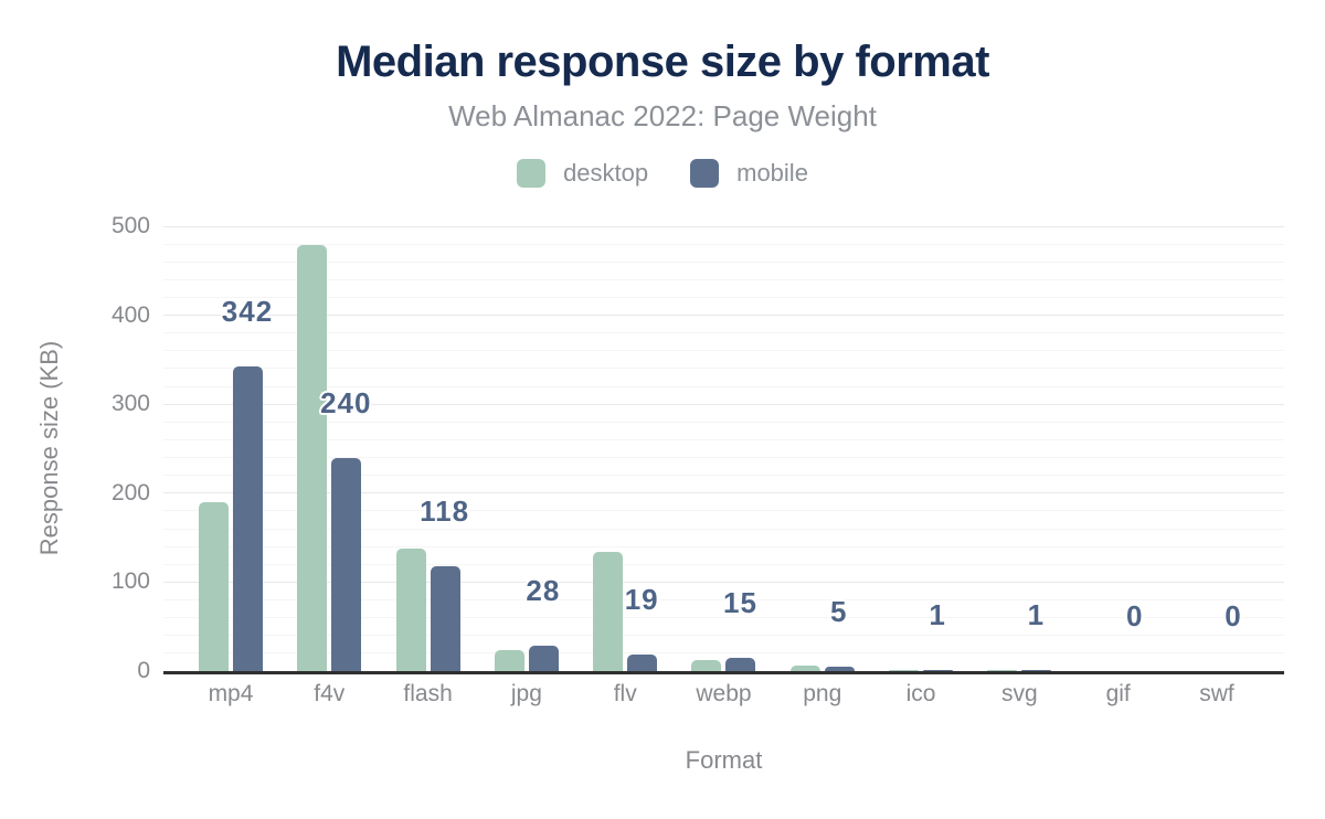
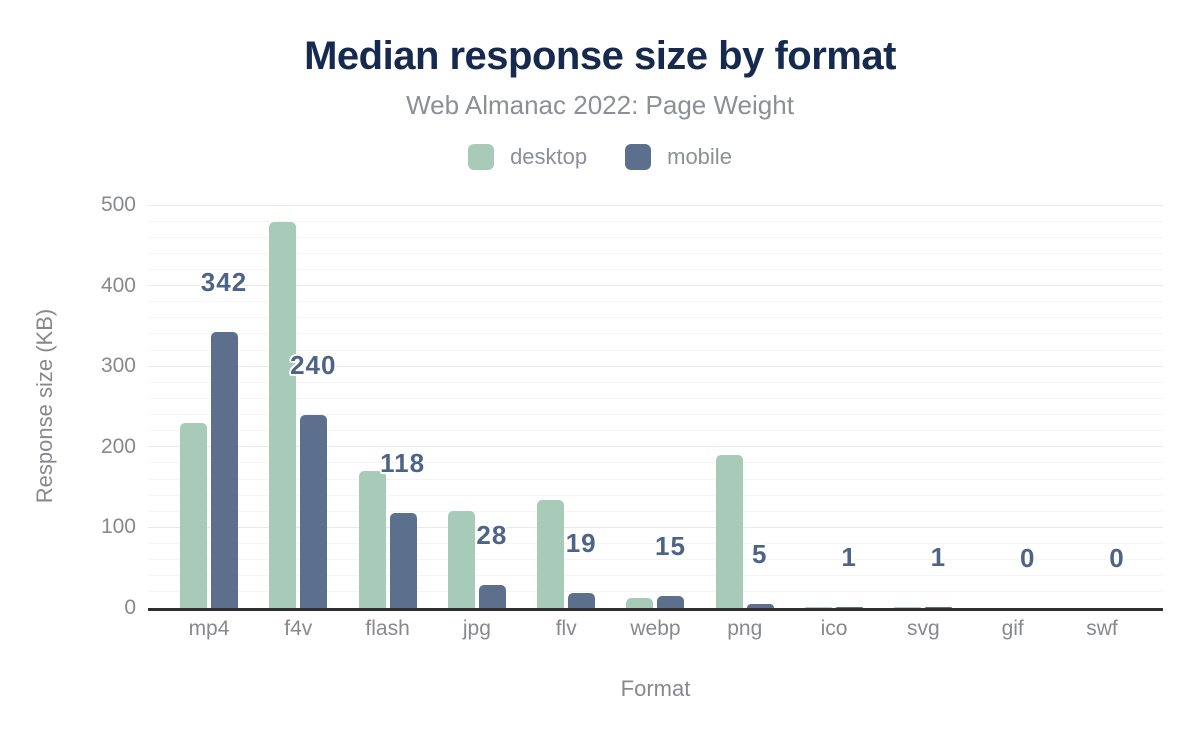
desktop/mp4: 190 -> 230
desktop/flash: 140 -> 170
desktop/jpg: 20 -> 120
desktop/png: 10 -> 190
